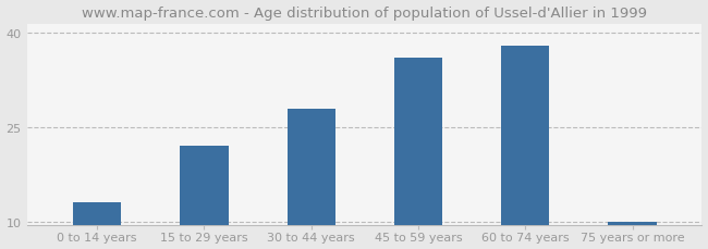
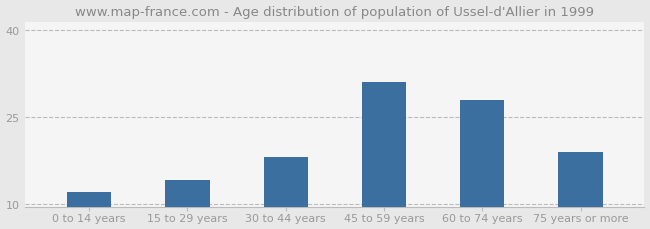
0 to 14 years: 13 -> 12
15 to 29 years: 22 -> 14
30 to 44 years: 28 -> 18
45 to 59 years: 36 -> 31
60 to 74 years: 38 -> 28
75 years or more: 10 -> 19
